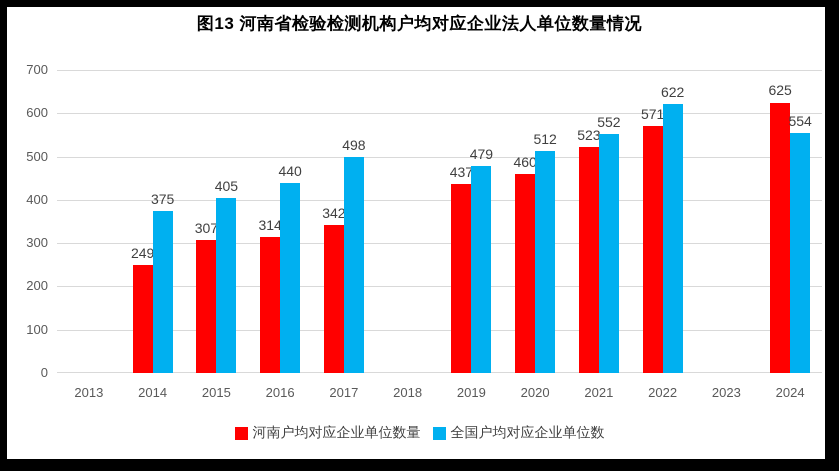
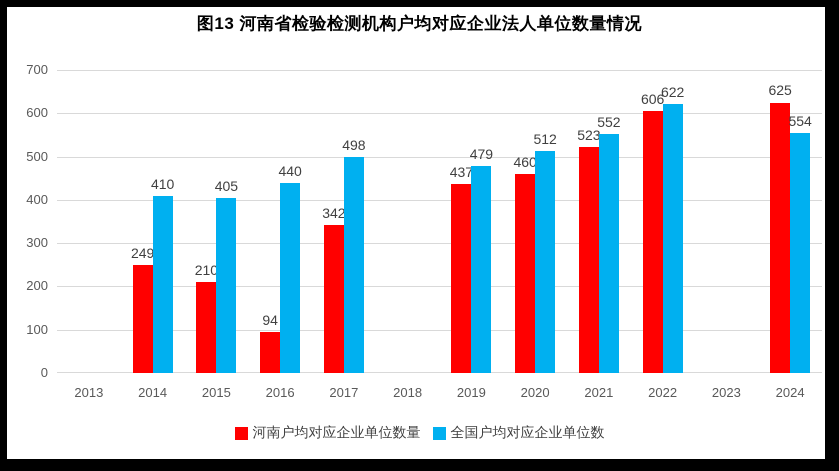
全国户均对应企业单位数/2014: 375 -> 410
河南户均对应企业单位数量/2015: 307 -> 210
河南户均对应企业单位数量/2016: 314 -> 94
河南户均对应企业单位数量/2022: 571 -> 606
